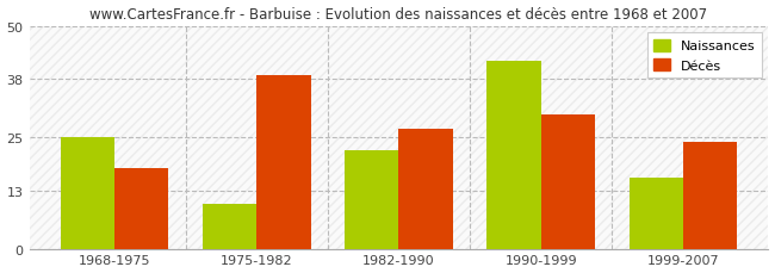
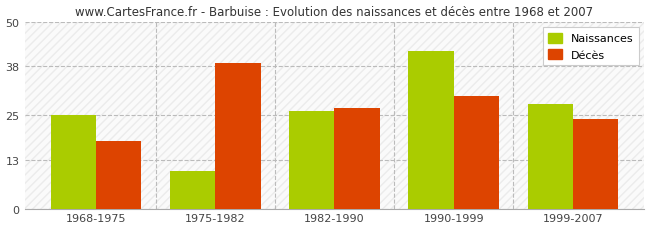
Naissances/1982-1990: 22 -> 26
Naissances/1999-2007: 16 -> 28
